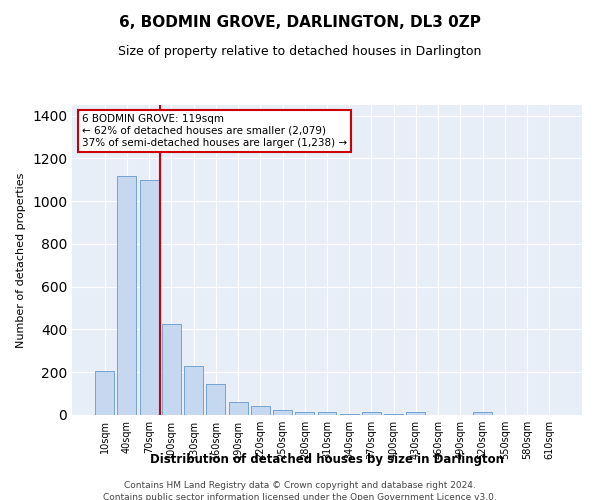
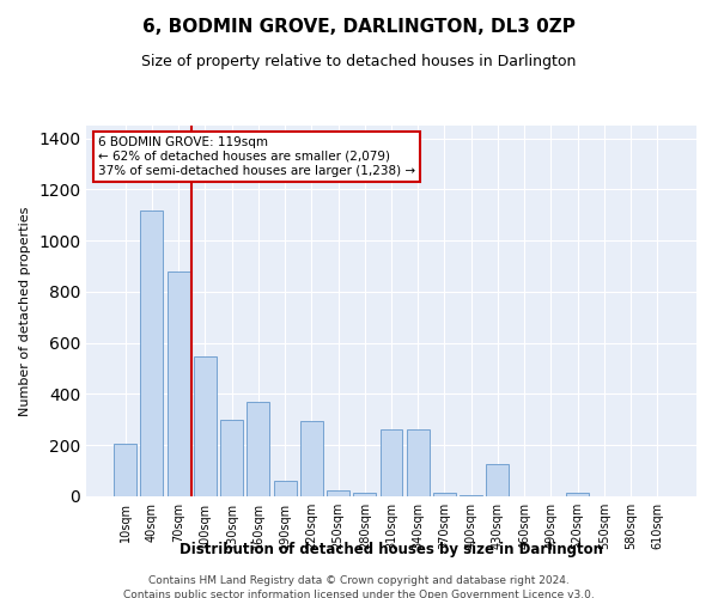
70sqm: 1100 -> 880
100sqm: 425 -> 545
130sqm: 230 -> 300
160sqm: 145 -> 370
220sqm: 42 -> 295
310sqm: 13 -> 260
340sqm: 5 -> 260
430sqm: 12 -> 125
